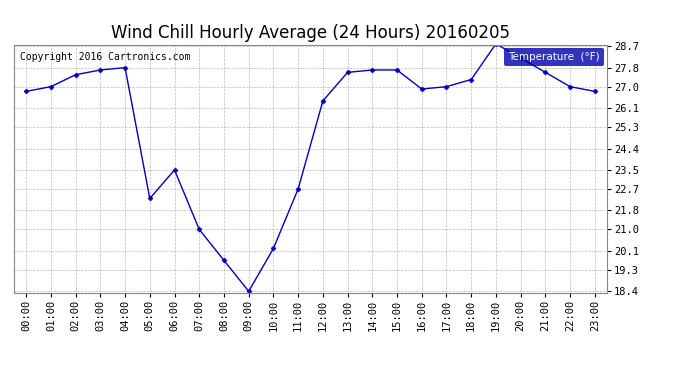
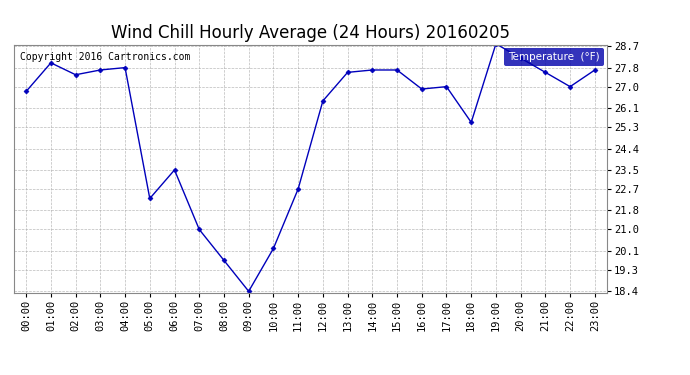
01:00: 27.0 -> 28.0
18:00: 27.3 -> 25.5
23:00: 26.8 -> 27.7
